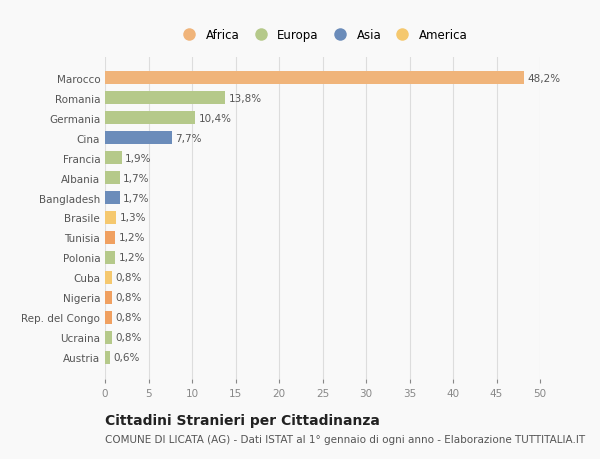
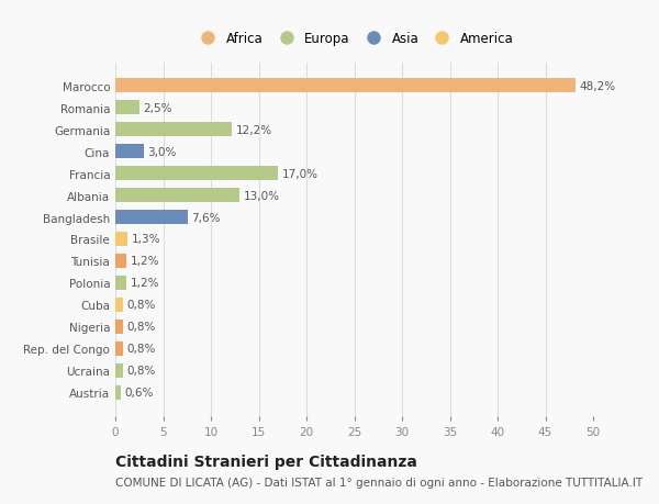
Romania: 13,8% -> 2,5%
Germania: 10,4% -> 12,2%
Cina: 7,7% -> 3,0%
Francia: 1,9% -> 17,0%
Albania: 1,7% -> 13,0%
Bangladesh: 1,7% -> 7,6%
